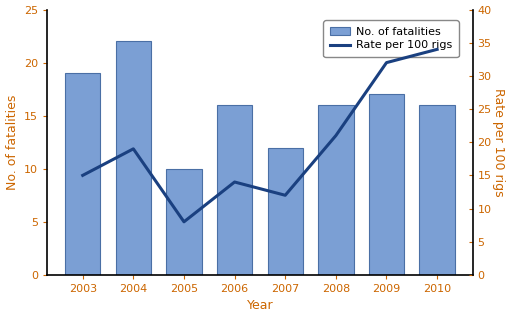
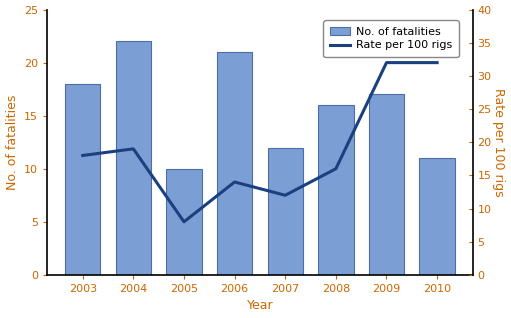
No. of fatalities/2003: 19 -> 18
Rate per 100 rigs/2003: 15 -> 18
No. of fatalities/2006: 16 -> 21
Rate per 100 rigs/2008: 21 -> 16
No. of fatalities/2010: 16 -> 11
Rate per 100 rigs/2010: 34 -> 32
